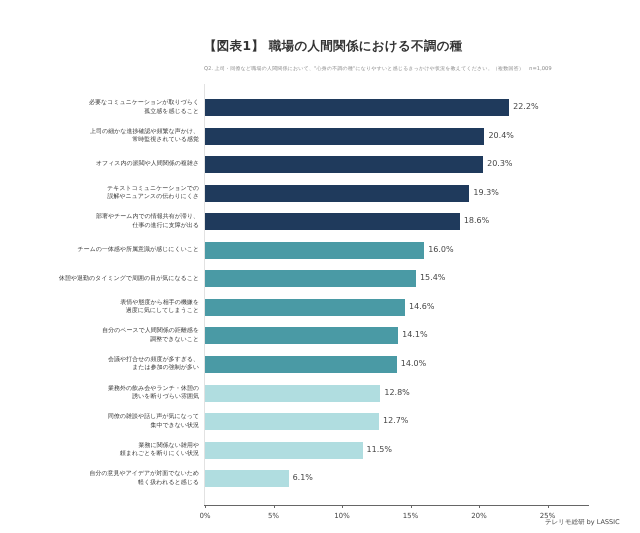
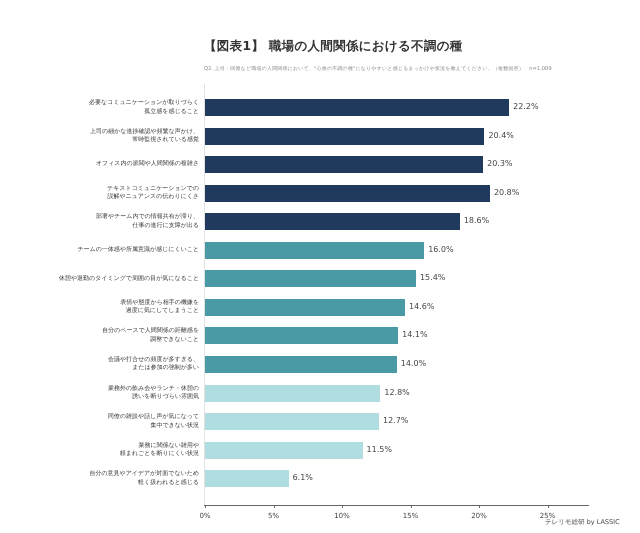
テキストコミュニケーションでの 誤解やニュアンスの伝わりにくさ: 19.3% -> 20.8%
